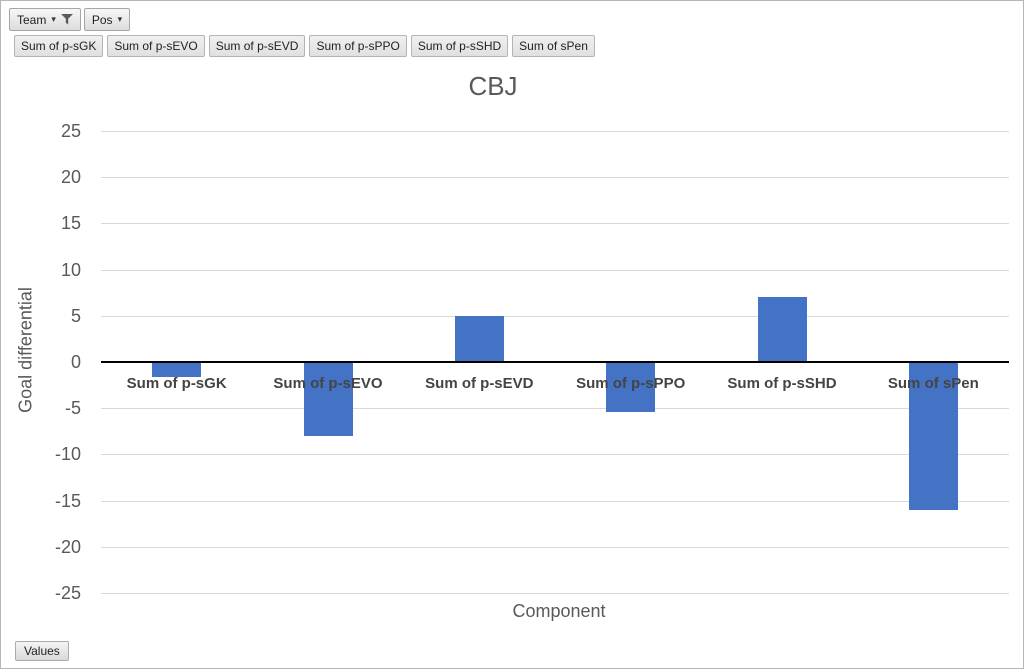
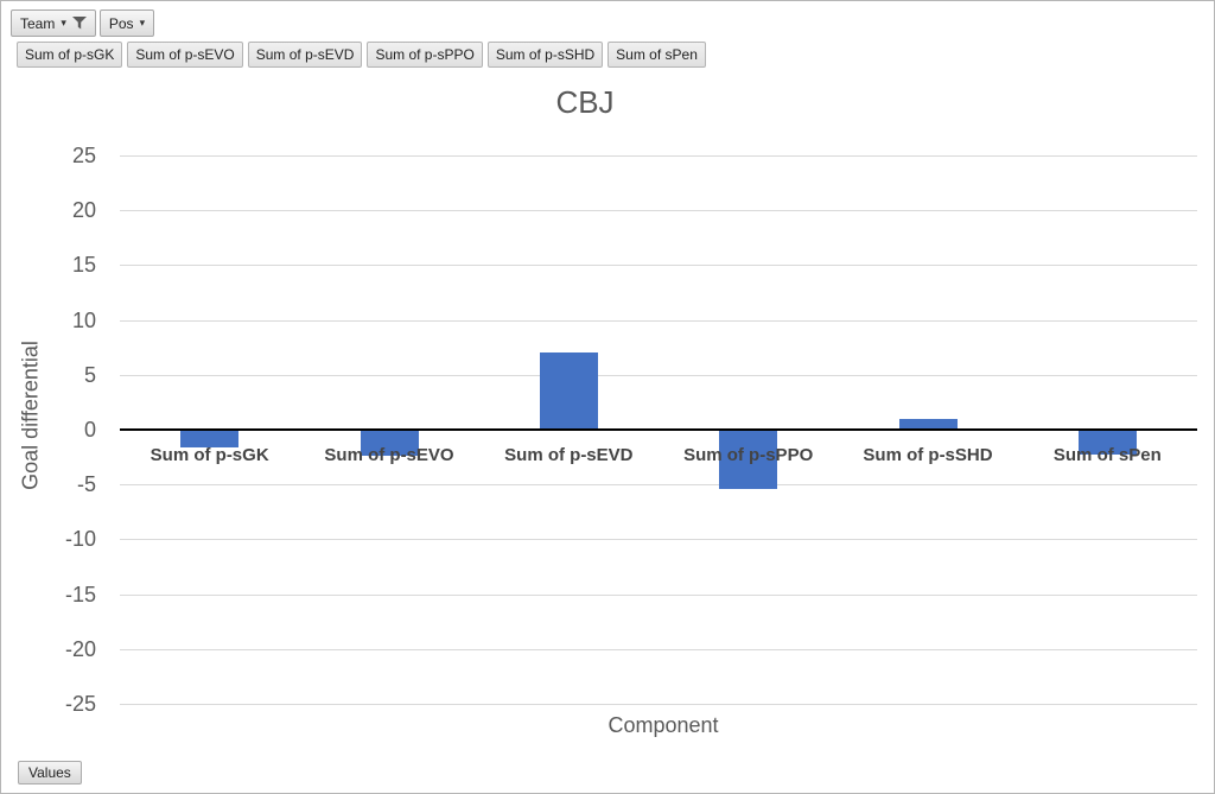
Sum of p-sEVO: -8 -> -2
Sum of p-sEVD: 5 -> 7
Sum of p-sSHD: 7 -> 1
Sum of sPen: -16 -> -2
